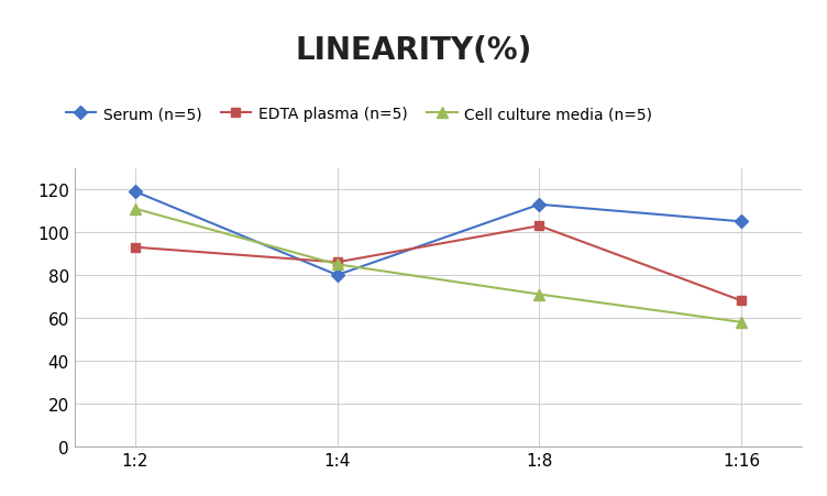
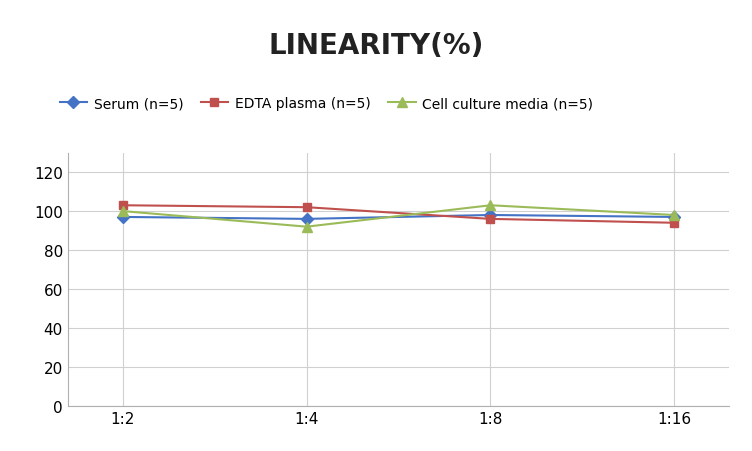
Serum (n=5)/1:2: 119 -> 97
EDTA plasma (n=5)/1:2: 93 -> 103
Cell culture media (n=5)/1:2: 111 -> 100
Serum (n=5)/1:4: 80 -> 96
EDTA plasma (n=5)/1:4: 86 -> 102
Cell culture media (n=5)/1:4: 85 -> 92
Serum (n=5)/1:8: 113 -> 98
EDTA plasma (n=5)/1:8: 103 -> 96
Cell culture media (n=5)/1:8: 71 -> 103
Serum (n=5)/1:16: 105 -> 97
EDTA plasma (n=5)/1:16: 68 -> 94
Cell culture media (n=5)/1:16: 58 -> 98
